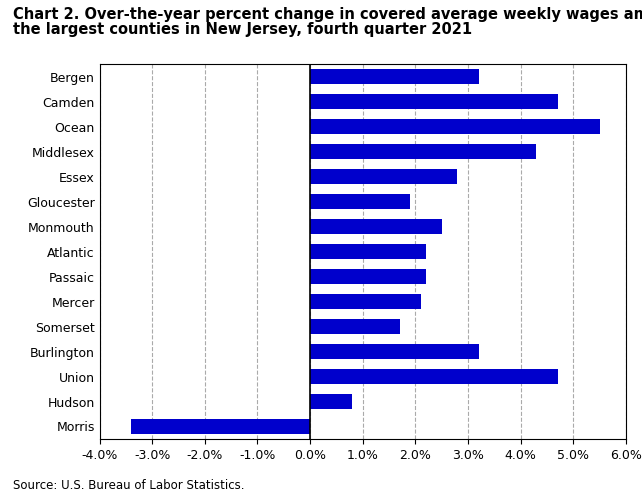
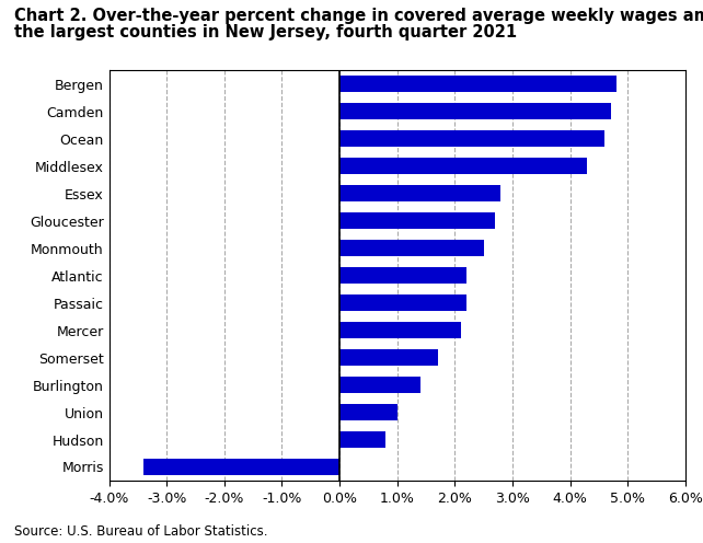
Bergen: 3.2% -> 4.8%
Ocean: 5.5% -> 4.6%
Gloucester: 1.9% -> 2.7%
Burlington: 3.2% -> 1.4%
Union: 4.7% -> 1.0%
